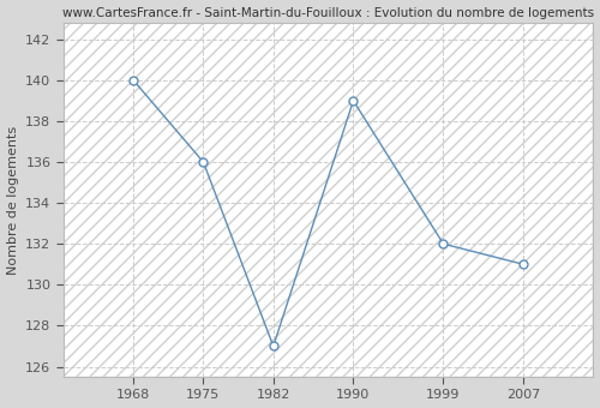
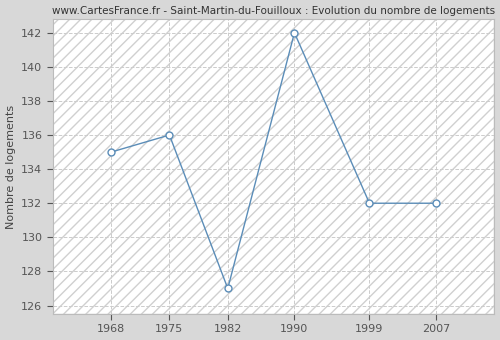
1968: 140 -> 135
1990: 139 -> 142
2007: 131 -> 132
